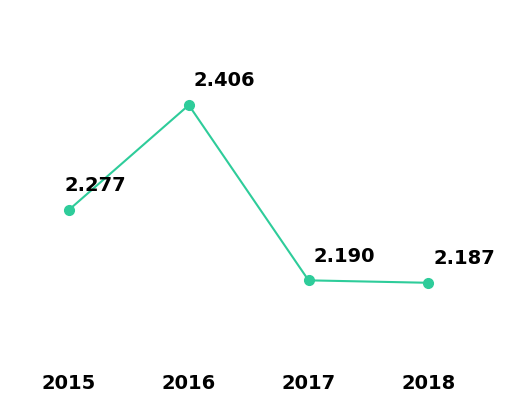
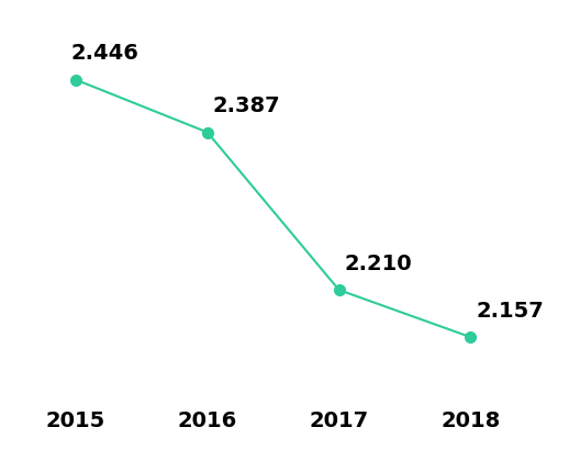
2015: 2.277 -> 2.446
2016: 2.406 -> 2.387
2017: 2.190 -> 2.210
2018: 2.187 -> 2.157
